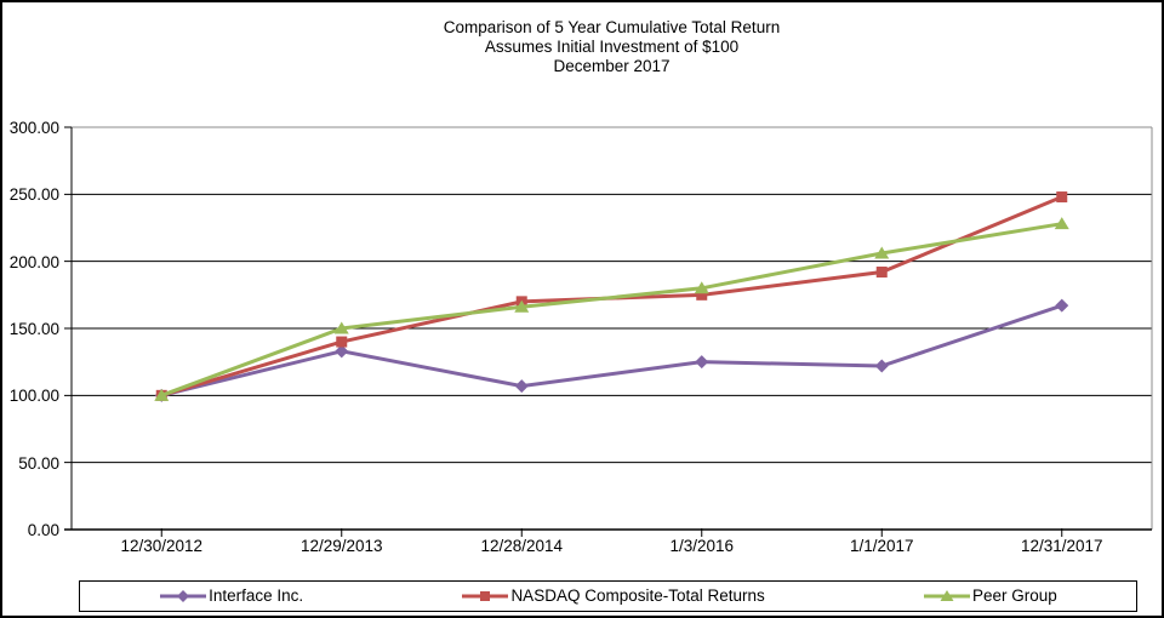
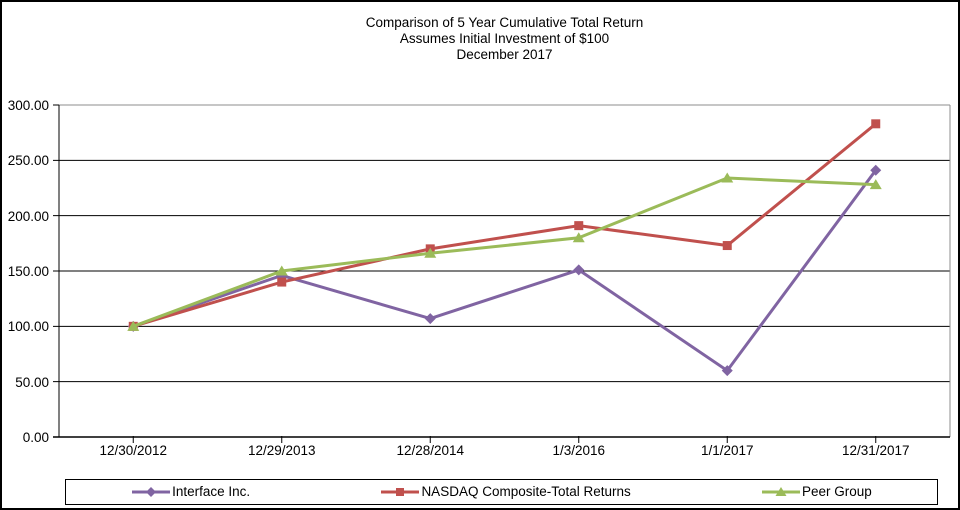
Interface Inc./12/29/2013: 133 -> 146
Interface Inc./1/3/2016: 125 -> 151
NASDAQ Composite-Total Returns/1/3/2016: 175 -> 191
Interface Inc./1/1/2017: 122 -> 60
NASDAQ Composite-Total Returns/1/1/2017: 192 -> 173
Peer Group/1/1/2017: 206 -> 234
Interface Inc./12/31/2017: 167 -> 241
NASDAQ Composite-Total Returns/12/31/2017: 248 -> 283
